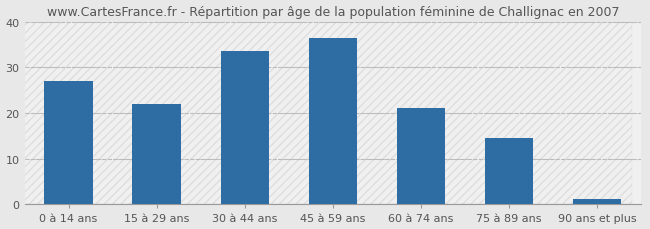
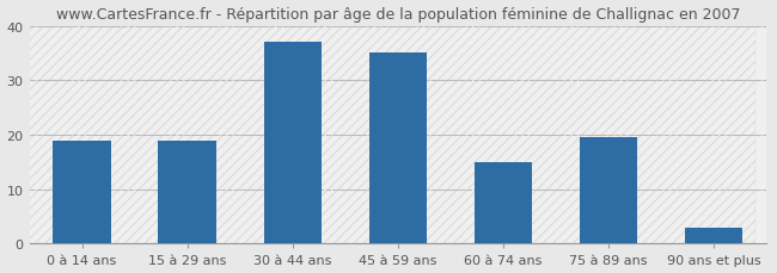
0 à 14 ans: 27.0 -> 19.0
15 à 29 ans: 22.0 -> 19.0
30 à 44 ans: 33.5 -> 37.0
45 à 59 ans: 36.5 -> 35.0
60 à 74 ans: 21.0 -> 15.0
75 à 89 ans: 14.5 -> 19.5
90 ans et plus: 1.2 -> 3.0
